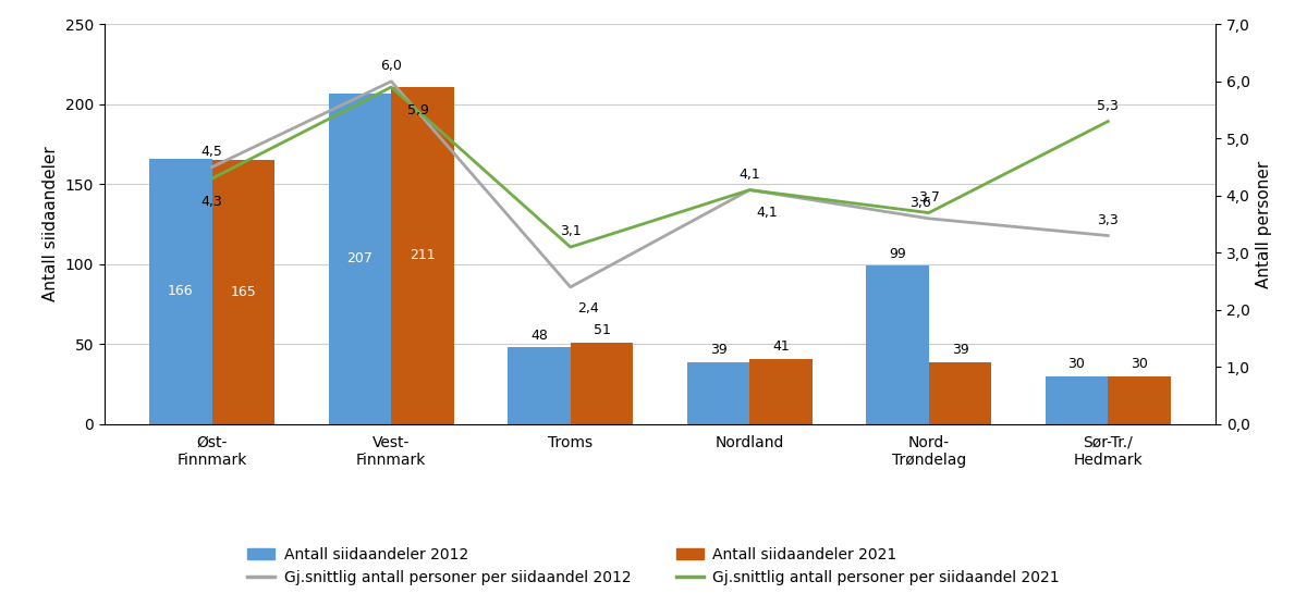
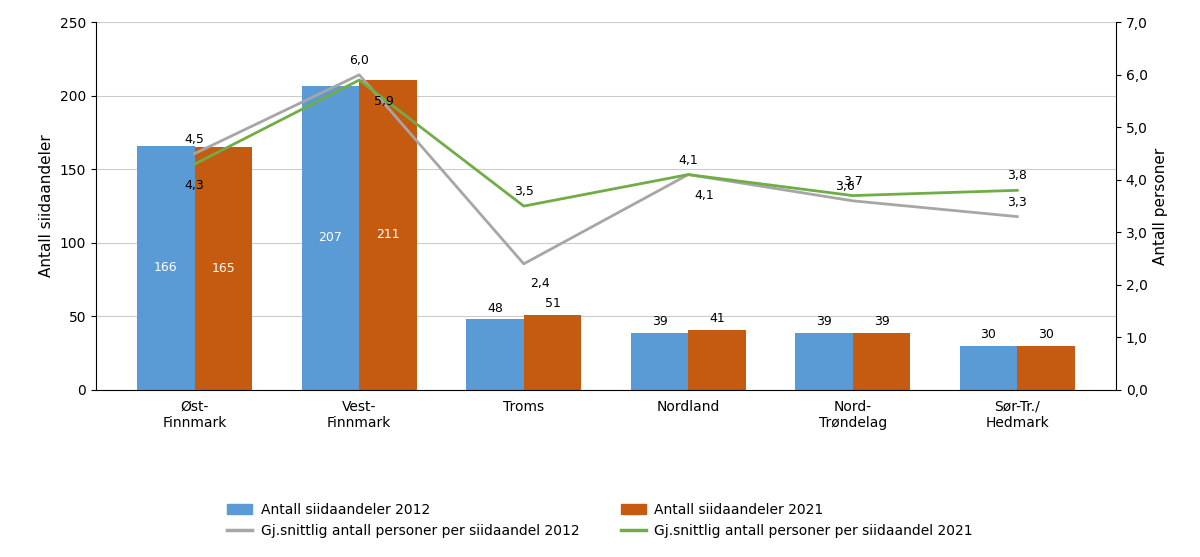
Gj.snittlig antall personer per siidaandel 2021/Troms: 3,1 -> 3,5
Antall siidaandeler 2012/Nord- Trøndelag: 99 -> 39
Gj.snittlig antall personer per siidaandel 2021/Sør-Tr./ Hedmark: 5,3 -> 3,8
